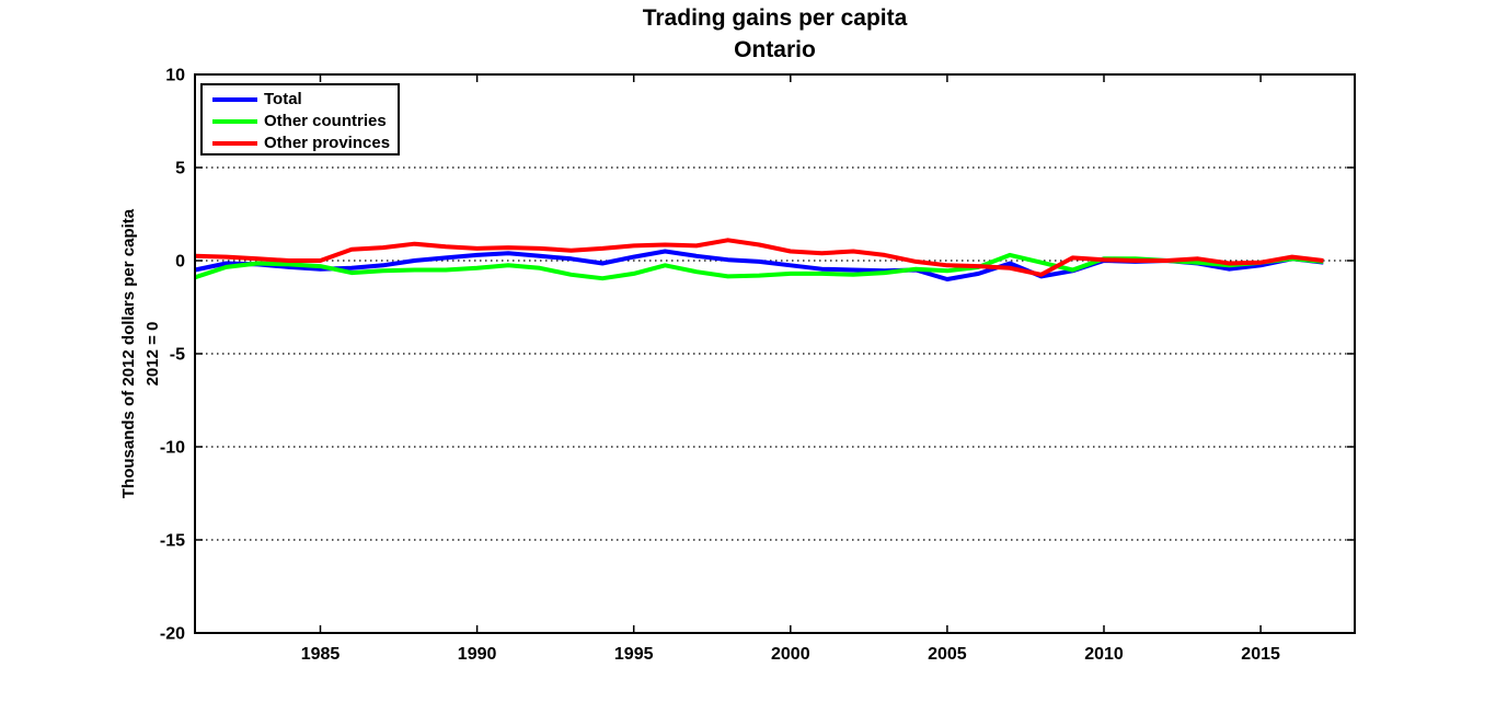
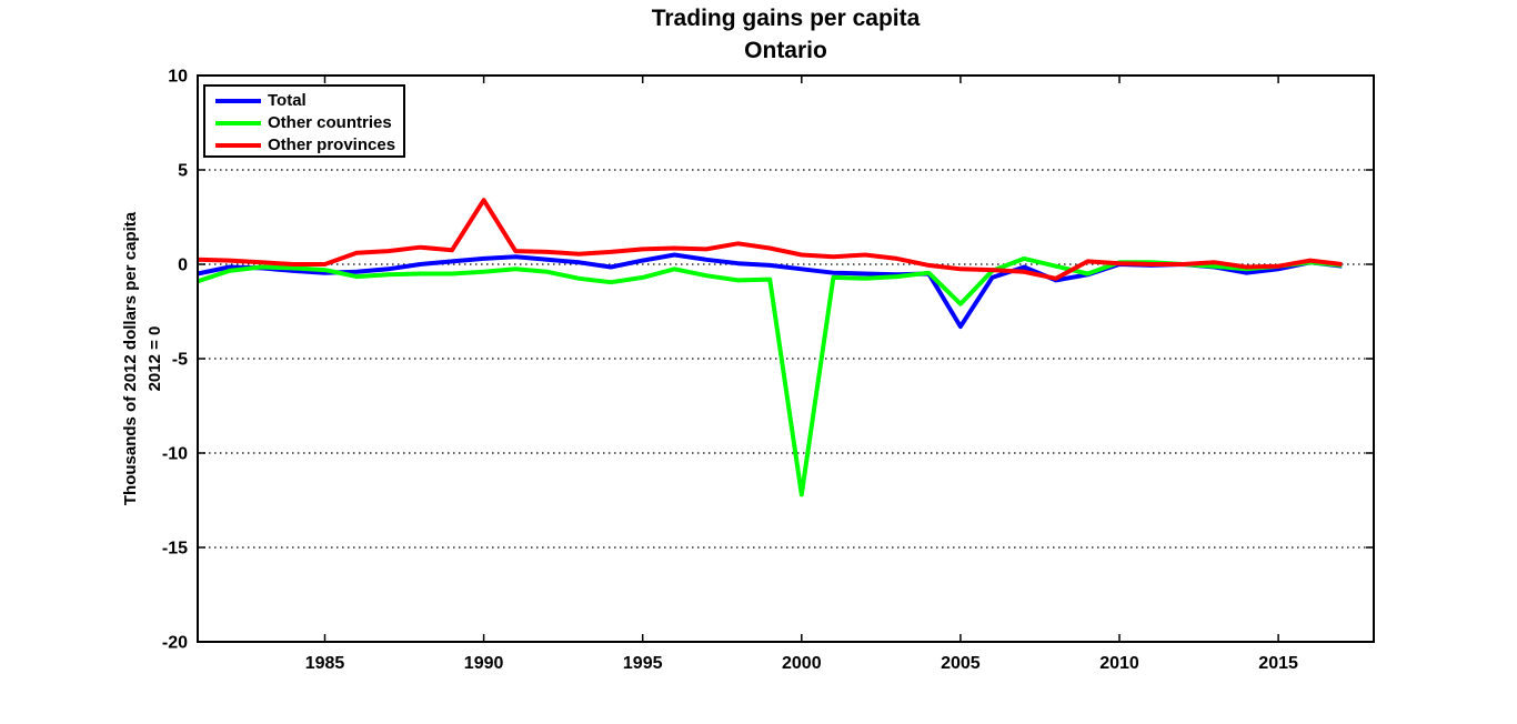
Other provinces/1990: 0.7 -> 3.4
Other countries/2000: -0.7 -> -12.2
Total/2005: -1.0 -> -3.3
Other countries/2005: -0.6 -> -2.1
